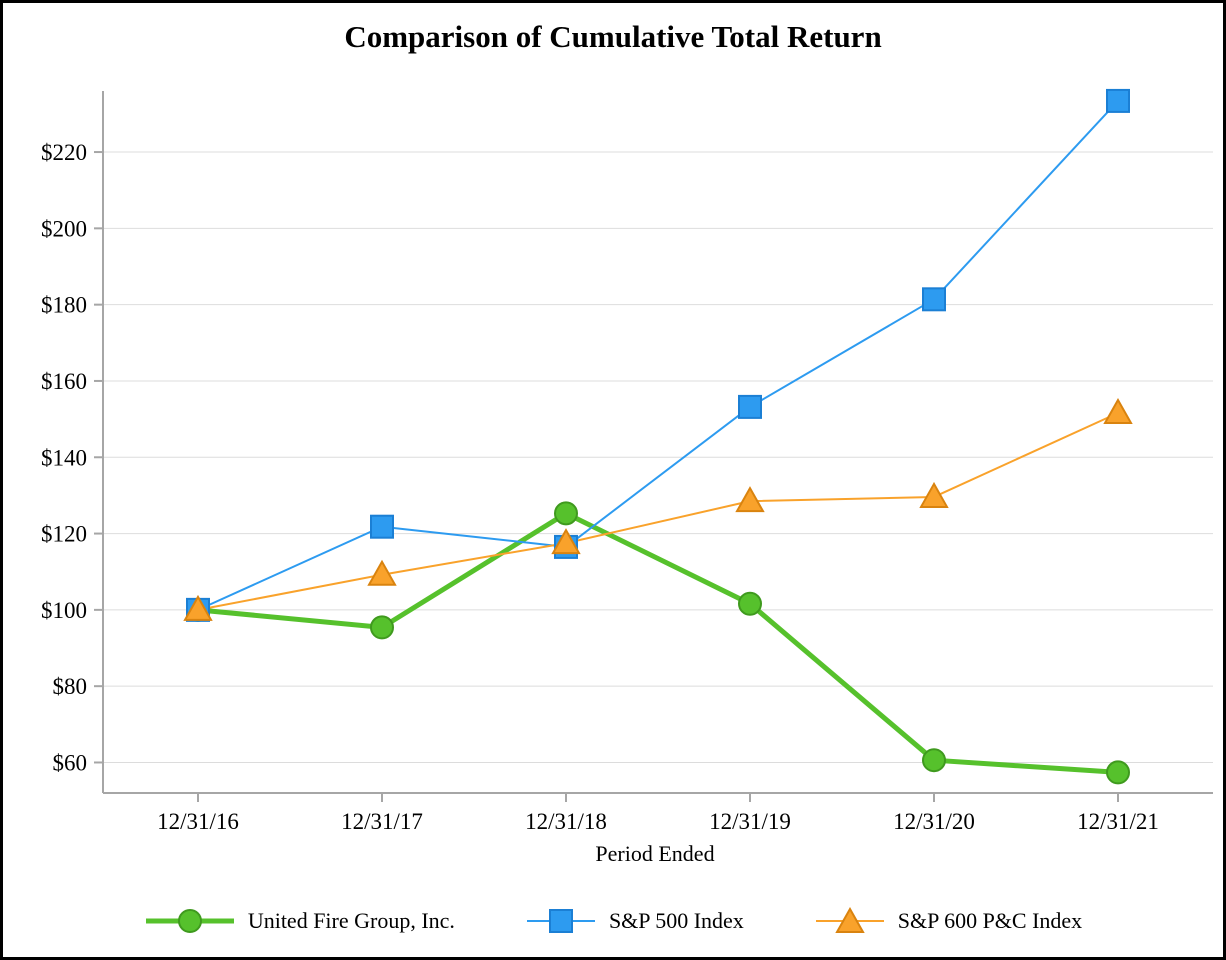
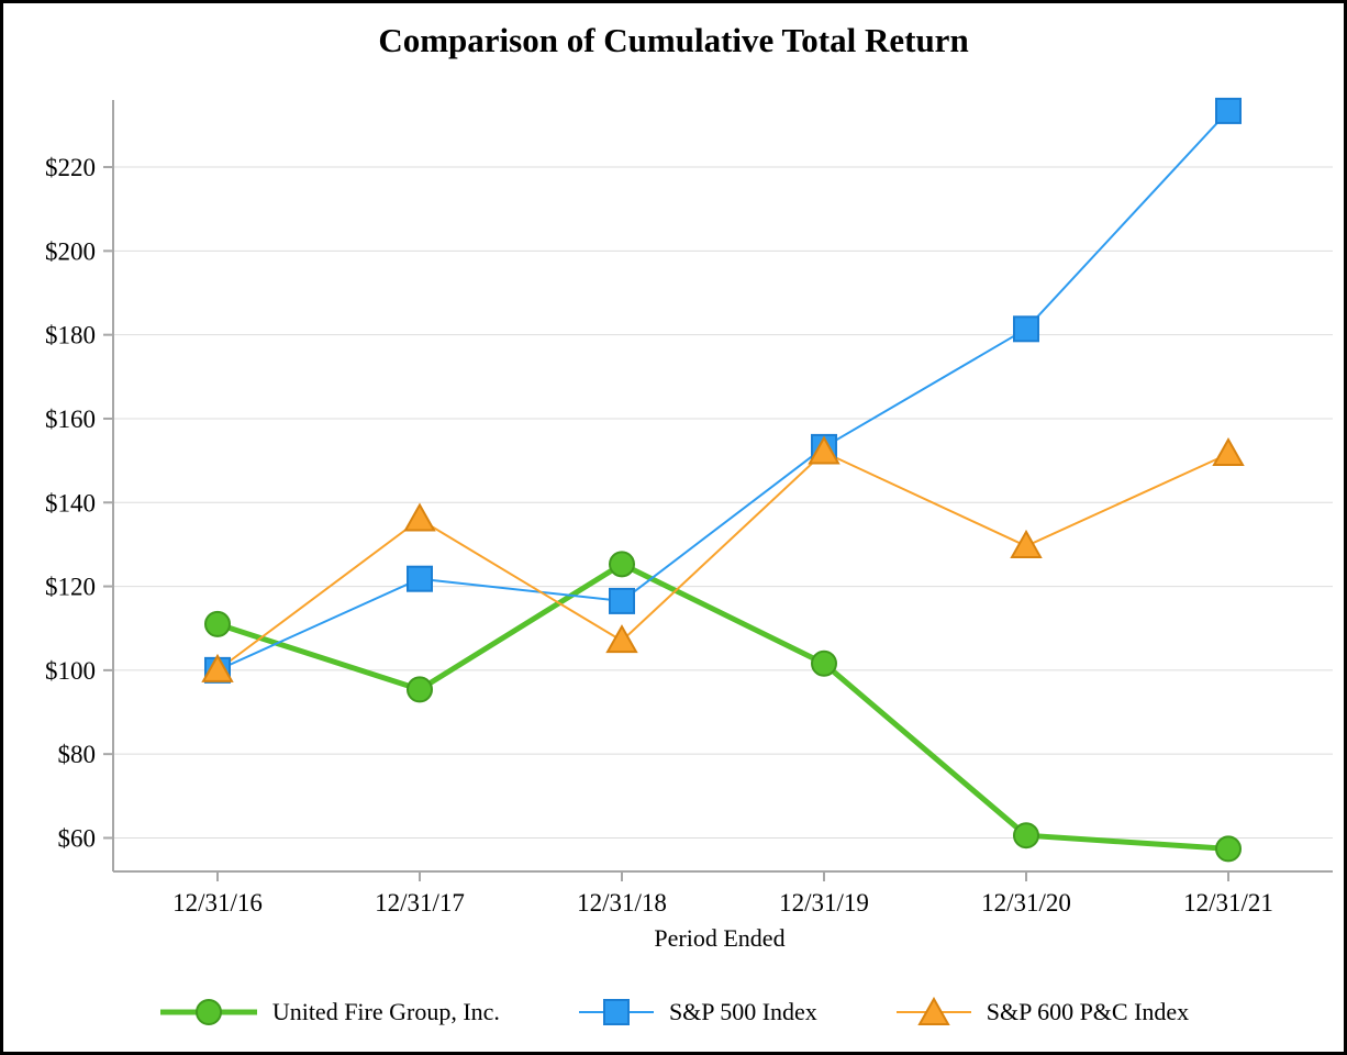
United Fire Group, Inc./12/31/16: $100 -> $111
S&P 600 P&C Index/12/31/17: $109 -> $136
S&P 600 P&C Index/12/31/18: $118 -> $107
S&P 600 P&C Index/12/31/19: $128 -> $152
